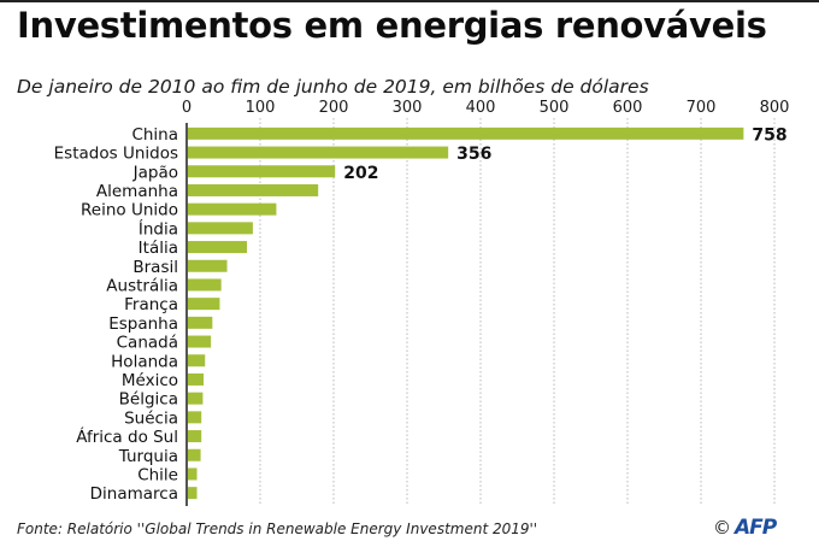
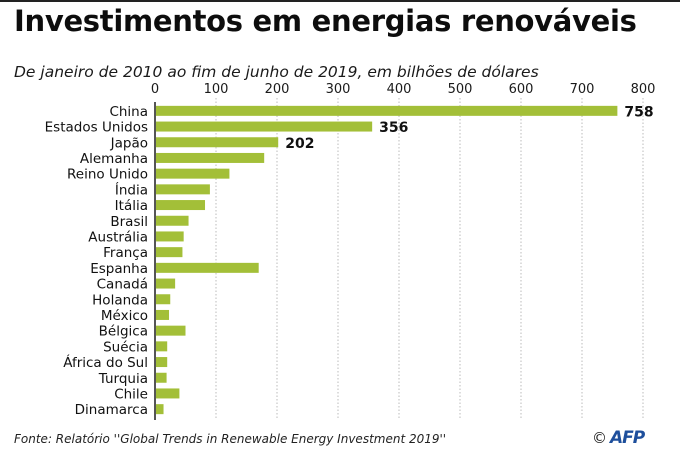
Espanha: 40 -> 170
Bélgica: 20 -> 50
Chile: 10 -> 40
